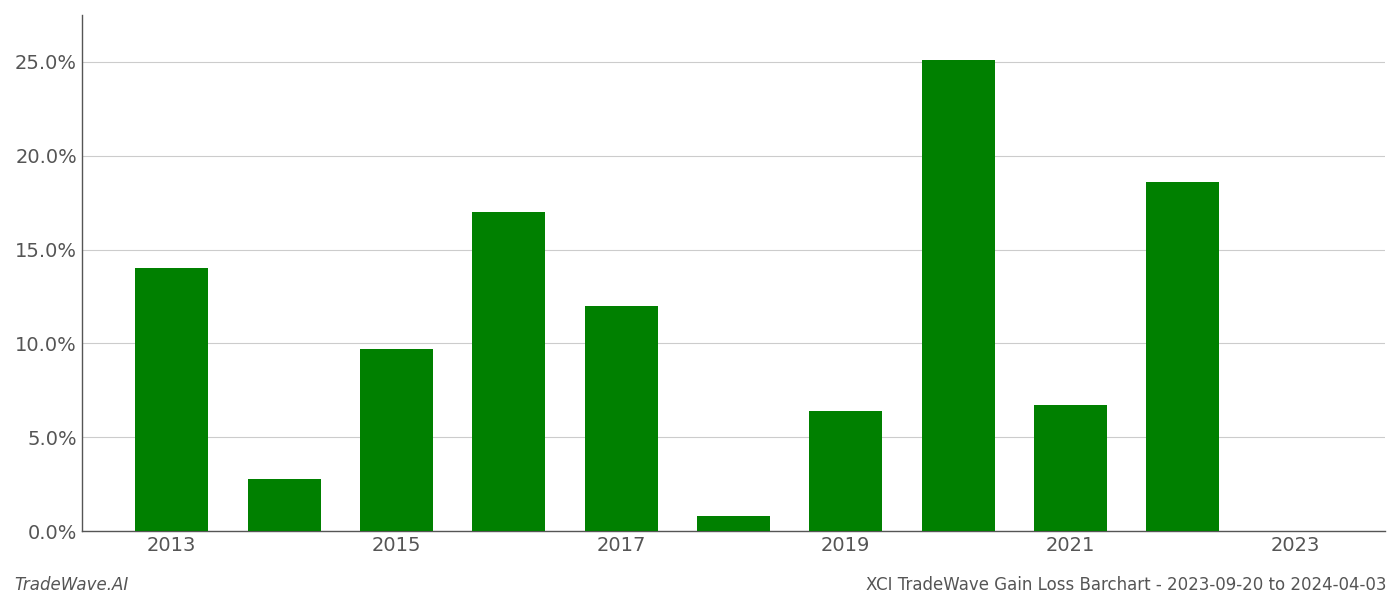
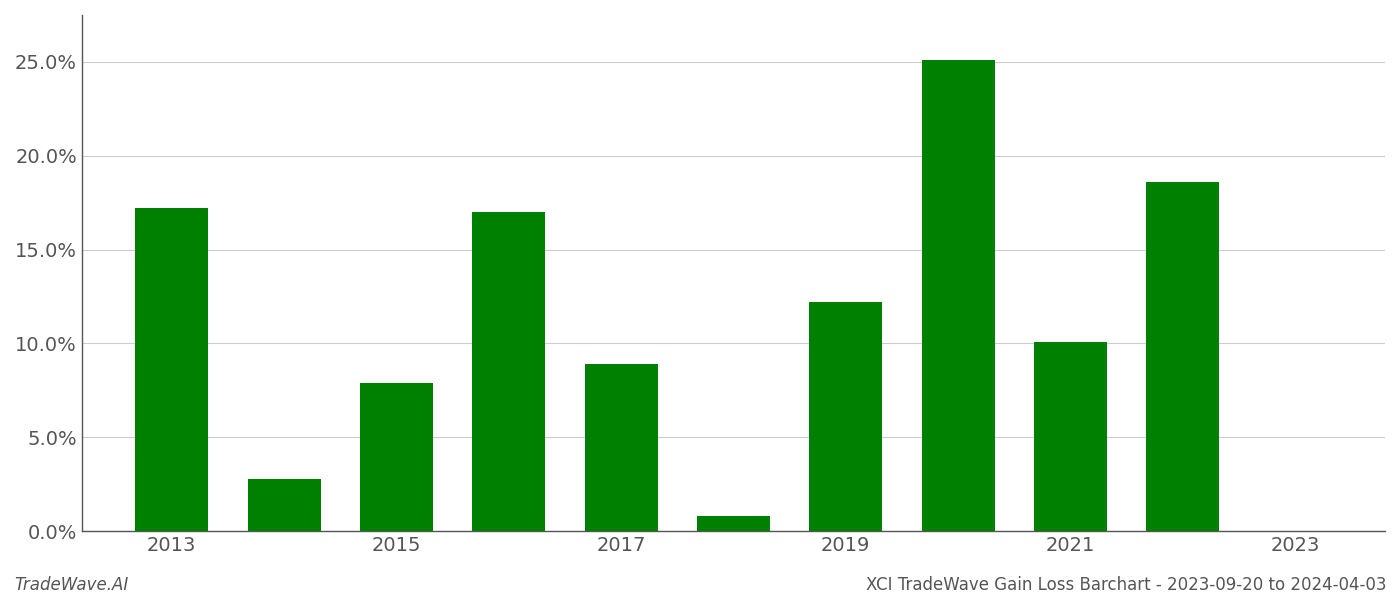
2013: 14.0% -> 17.2%
2015: 9.7% -> 7.9%
2017: 12.0% -> 8.9%
2019: 6.4% -> 12.2%
2021: 6.7% -> 10.1%
